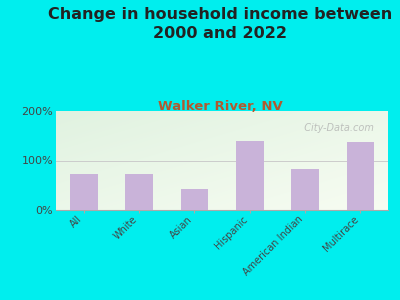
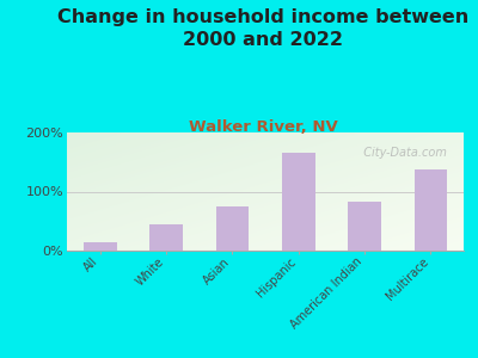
All: 72% -> 15%
White: 72% -> 45%
Asian: 42% -> 75%
Hispanic: 140% -> 165%
